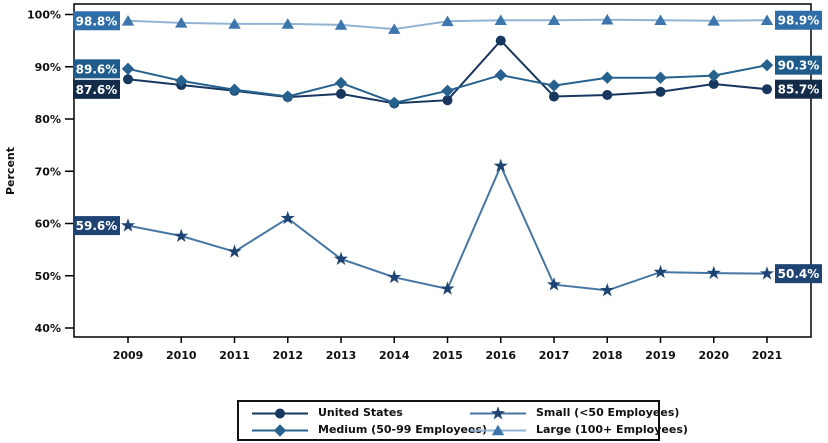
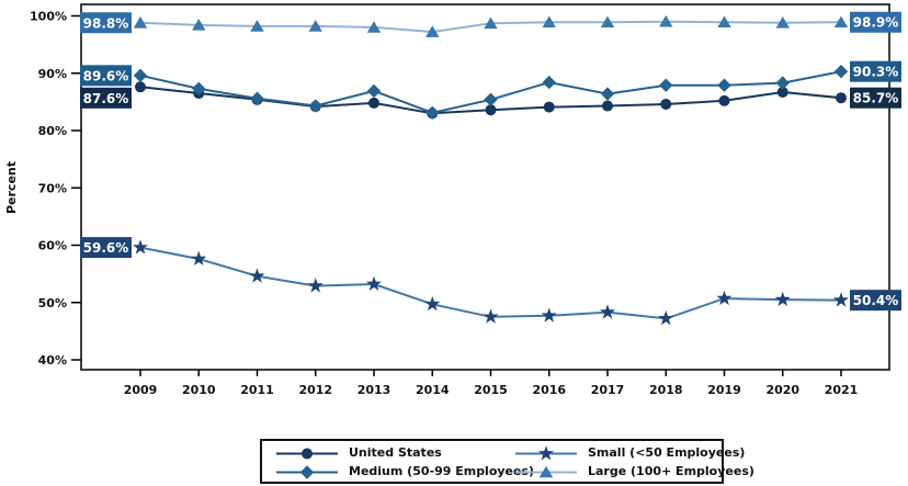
Small (<50 Employees)/2012: 61% -> 53%
United States/2016: 95% -> 84%
Small (<50 Employees)/2016: 71% -> 48%
